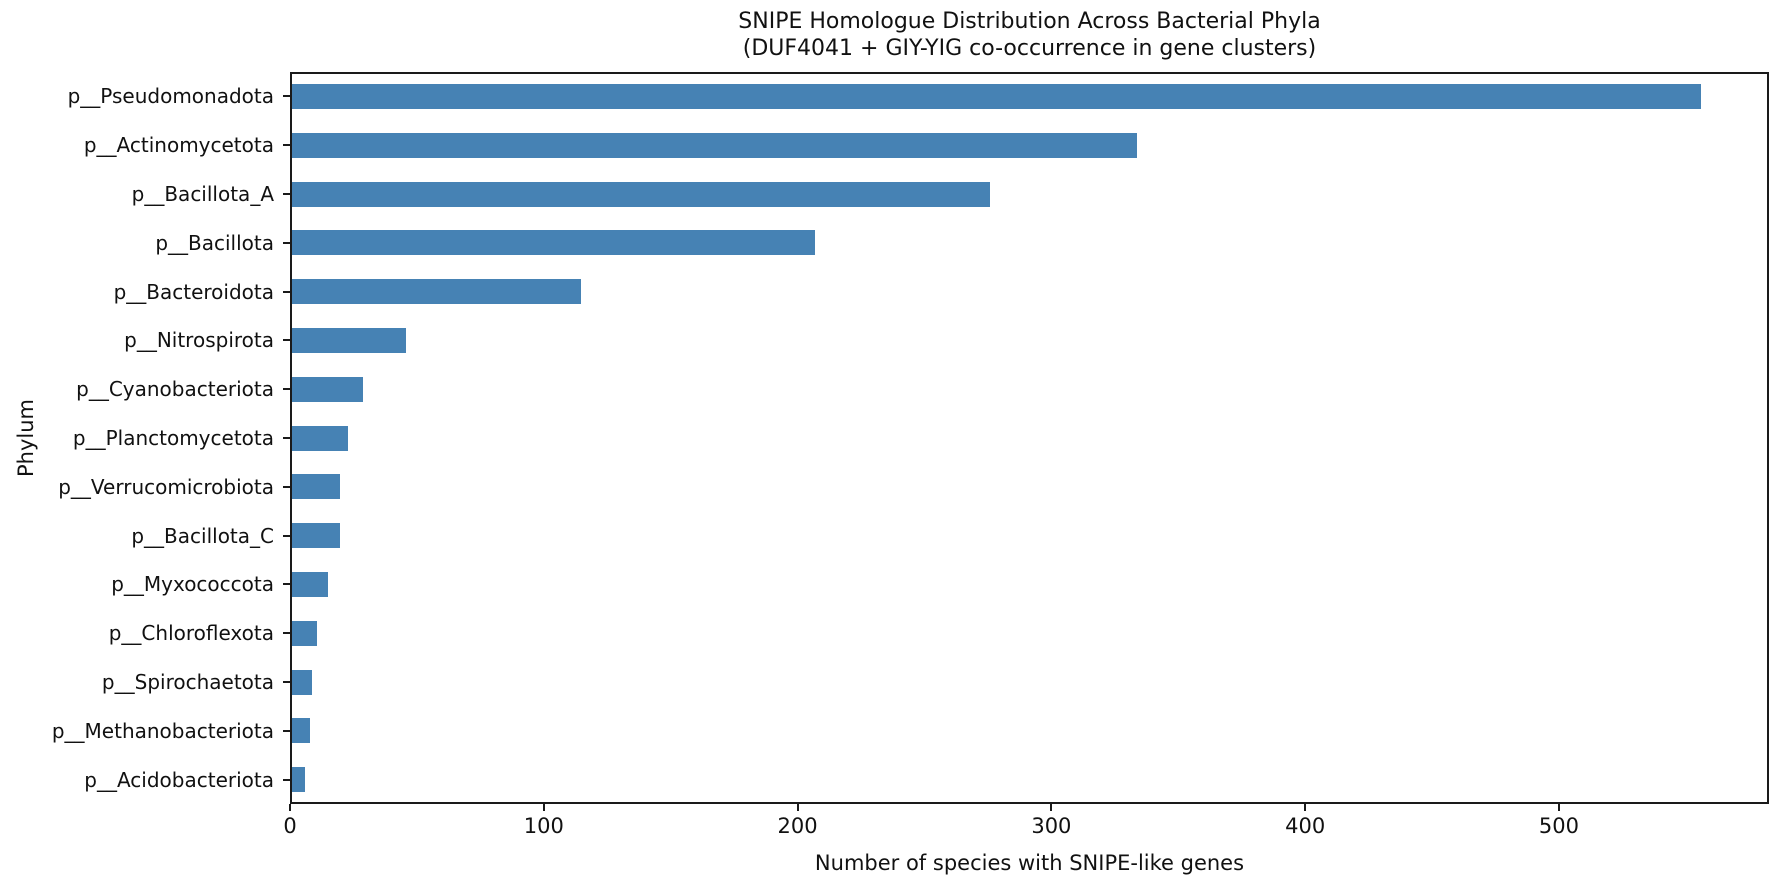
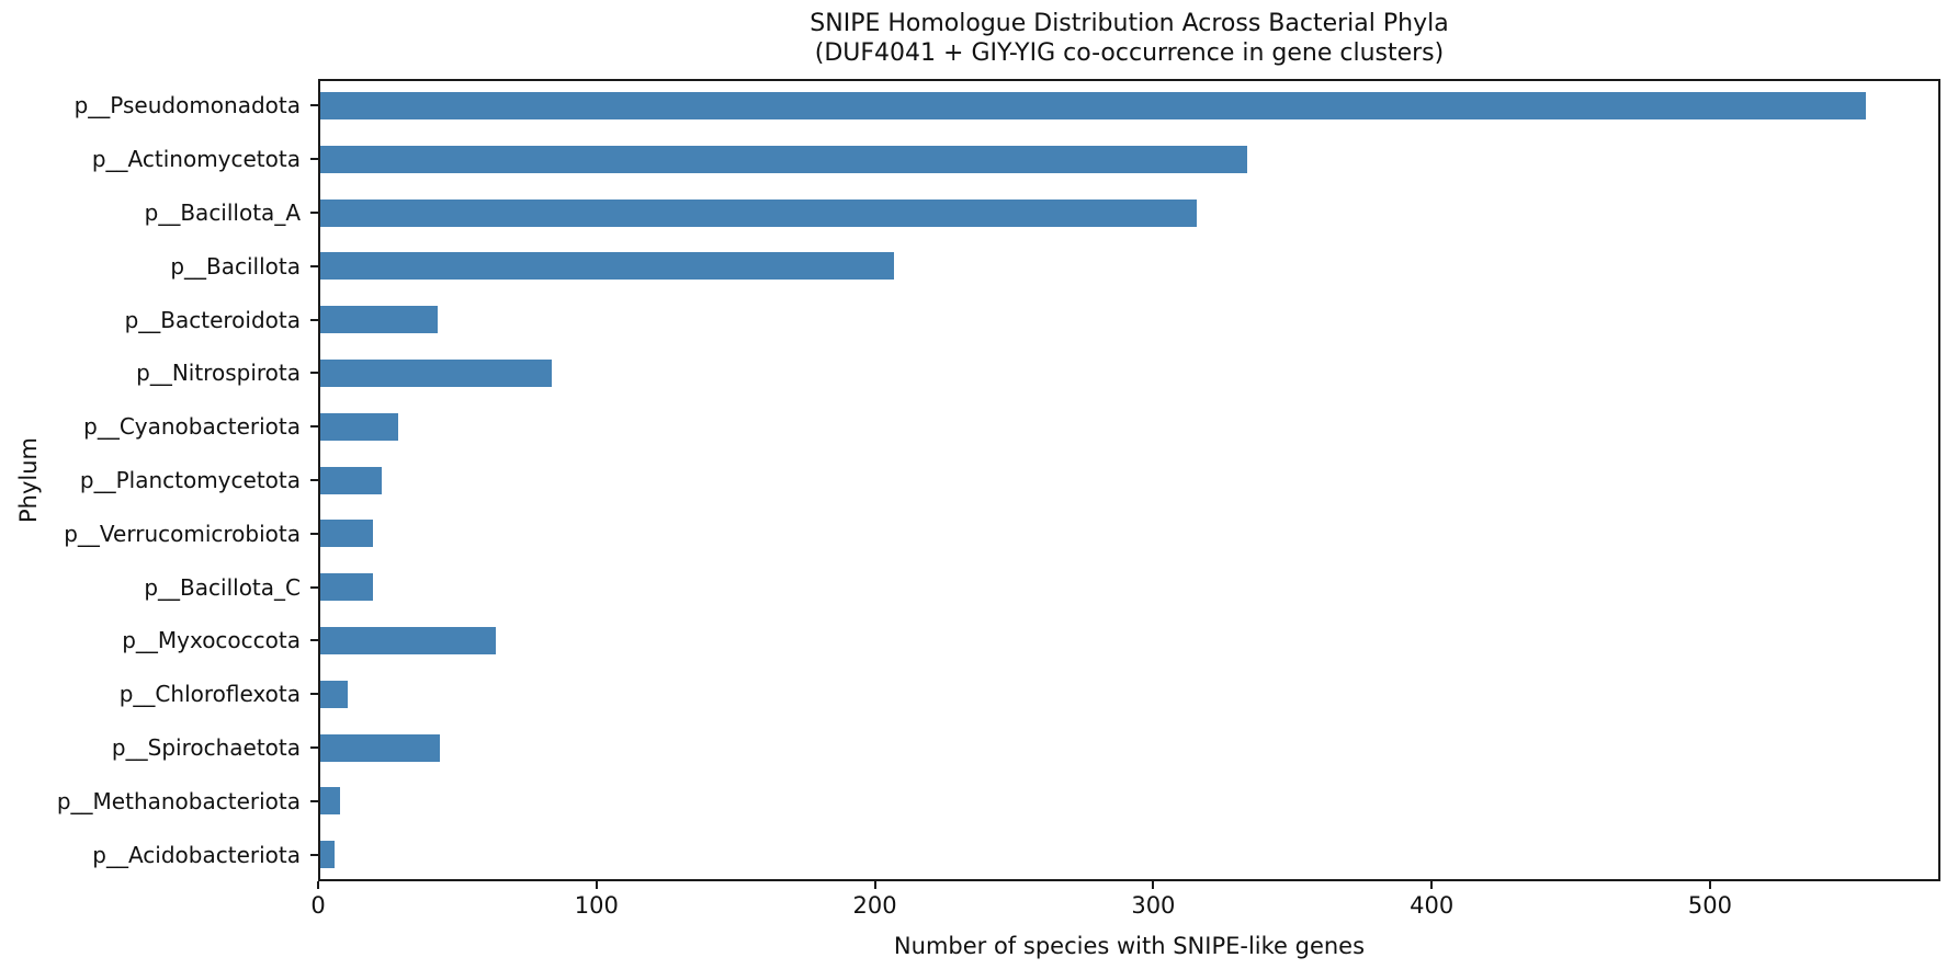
p__Bacillota_A: 275 -> 315
p__Bacteroidota: 114 -> 42
p__Nitrospirota: 45 -> 83
p__Myxococcota: 14 -> 63
p__Spirochaetota: 8 -> 43
